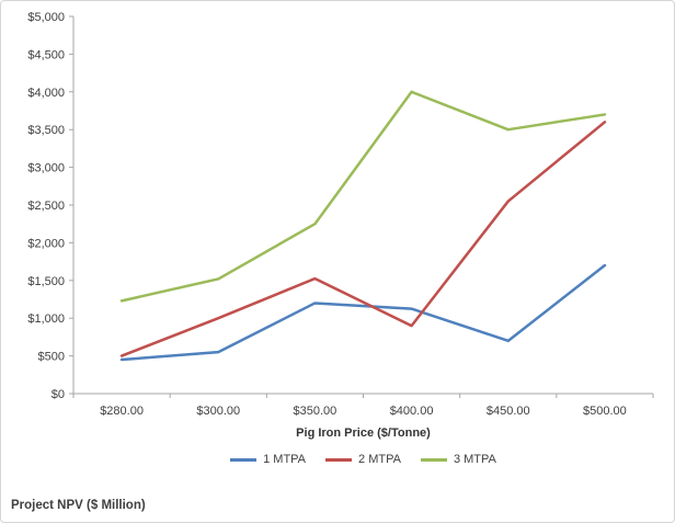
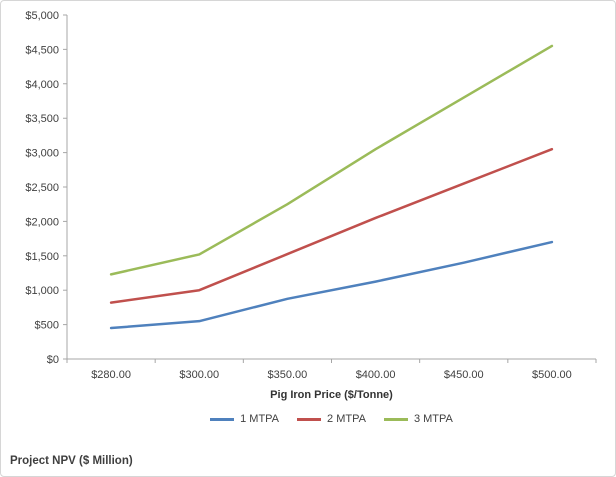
2 MTPA/$280.00: $500 -> $800
1 MTPA/$350.00: $1200 -> $900
2 MTPA/$400.00: $900 -> $2000
3 MTPA/$400.00: $4000 -> $3000
1 MTPA/$450.00: $700 -> $1400
3 MTPA/$450.00: $3500 -> $3800
2 MTPA/$500.00: $3600 -> $3000
3 MTPA/$500.00: $3700 -> $4600
